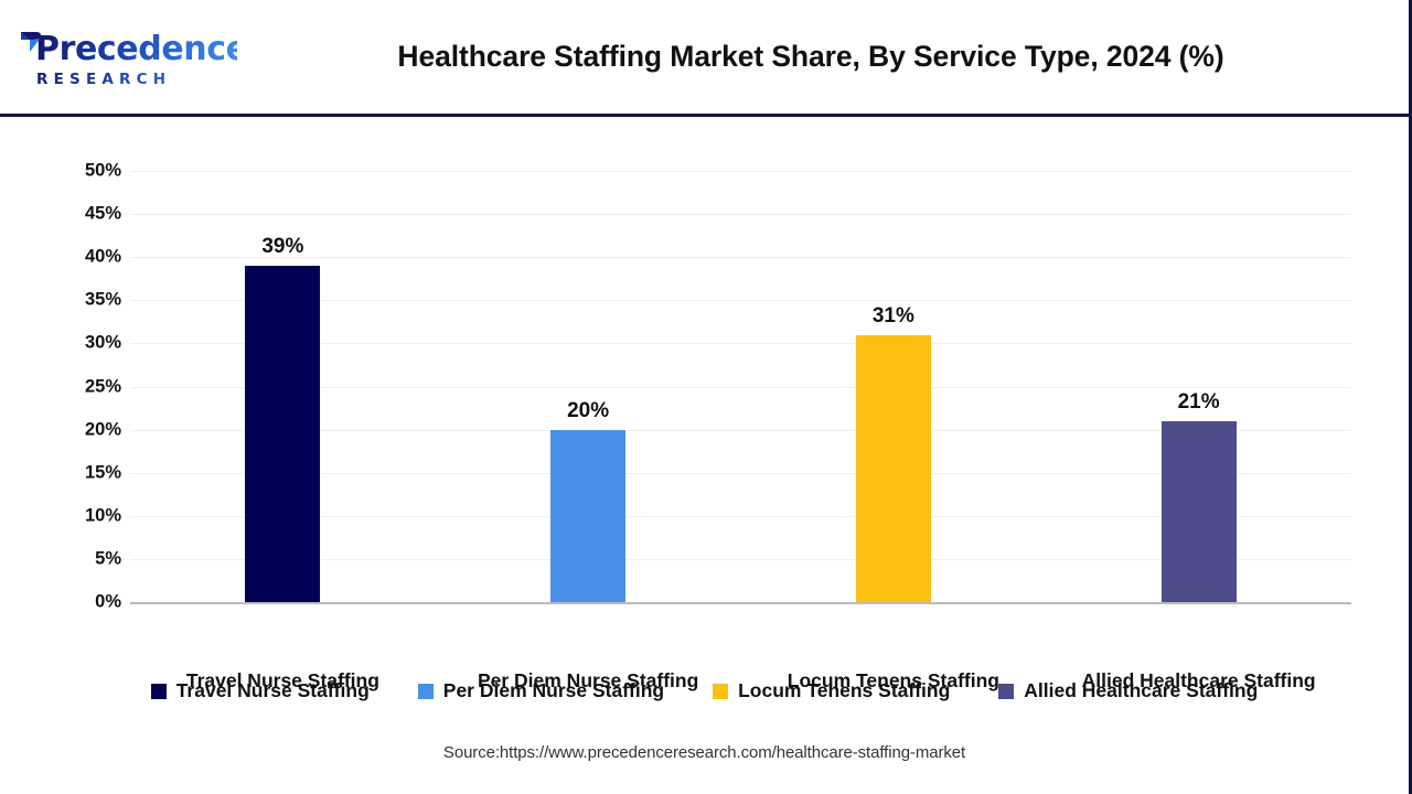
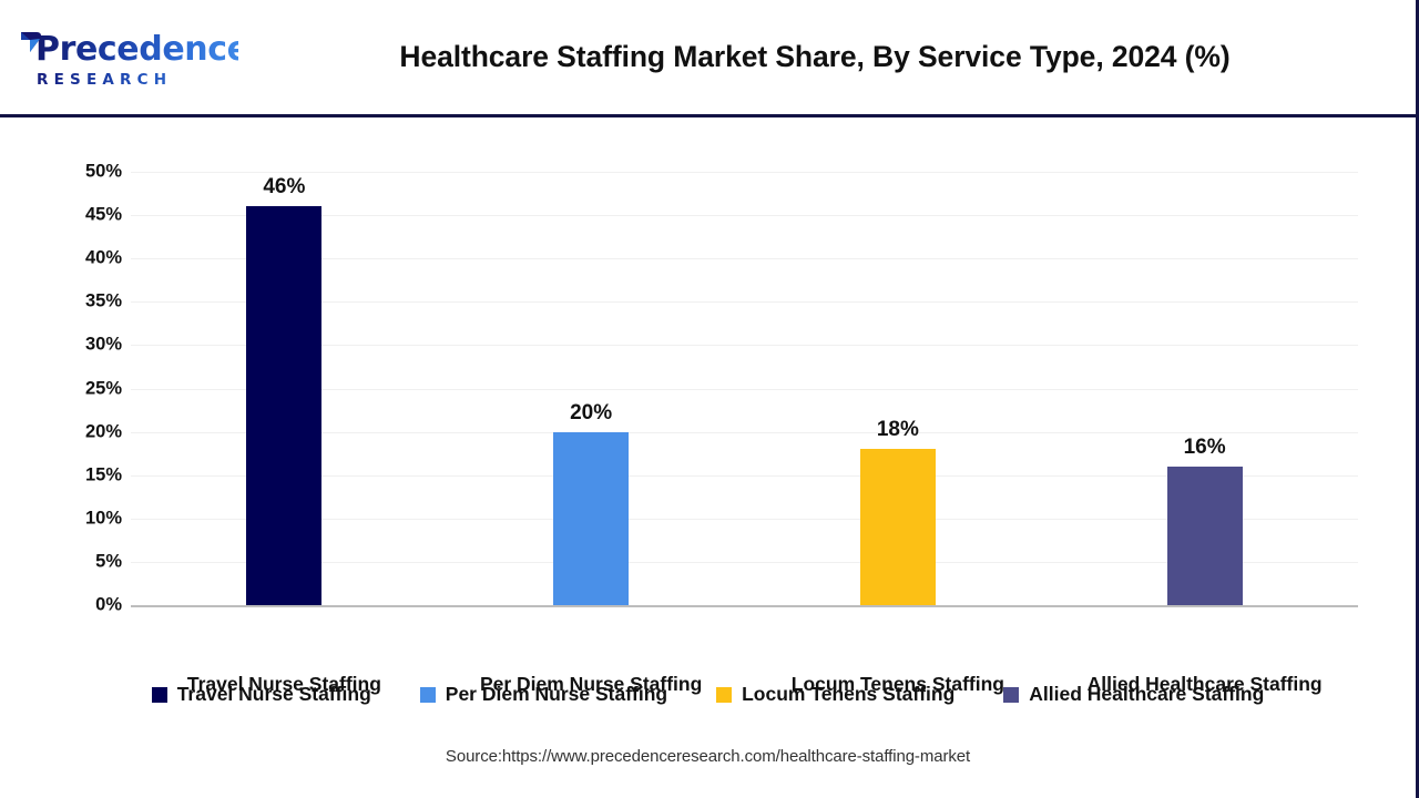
Travel Nurse Staffing: 39% -> 46%
Locum Tenens Staffing: 31% -> 18%
Allied Healthcare Staffing: 21% -> 16%
